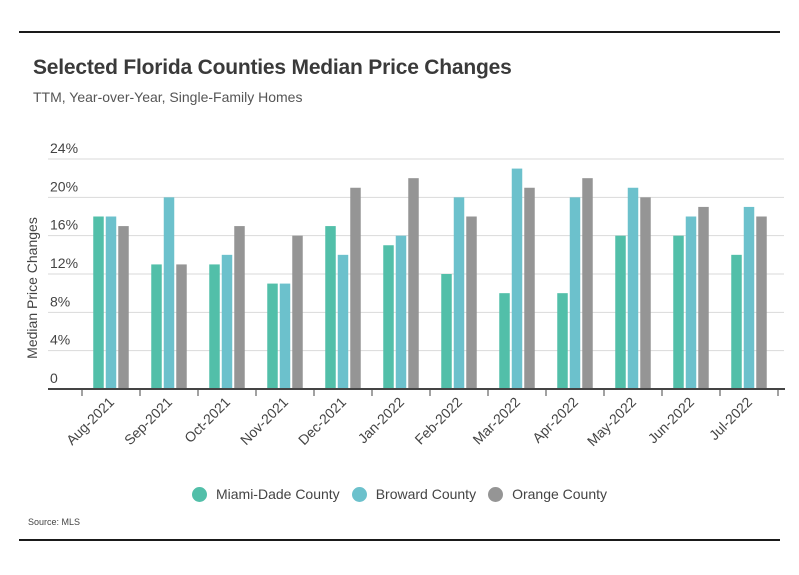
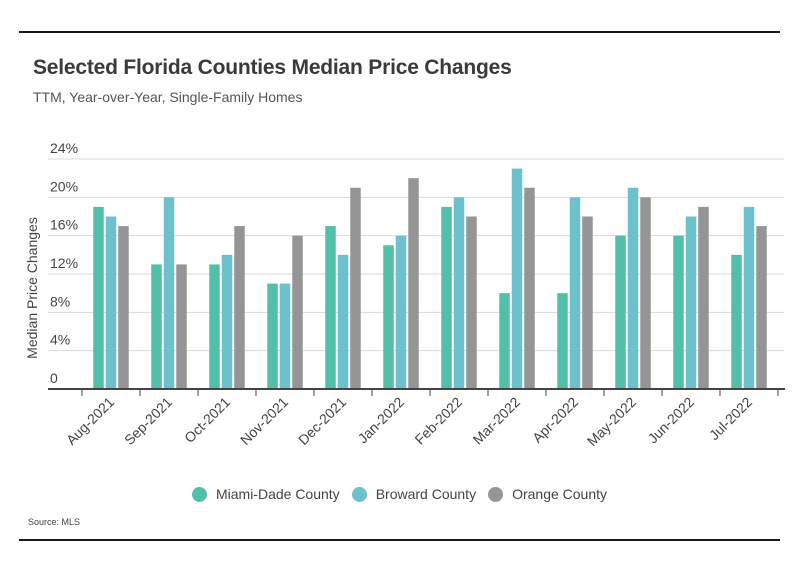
Miami-Dade County/Aug-2021: 18% -> 19%
Miami-Dade County/Feb-2022: 12% -> 19%
Orange County/Apr-2022: 22% -> 18%
Orange County/Jul-2022: 18% -> 17%
